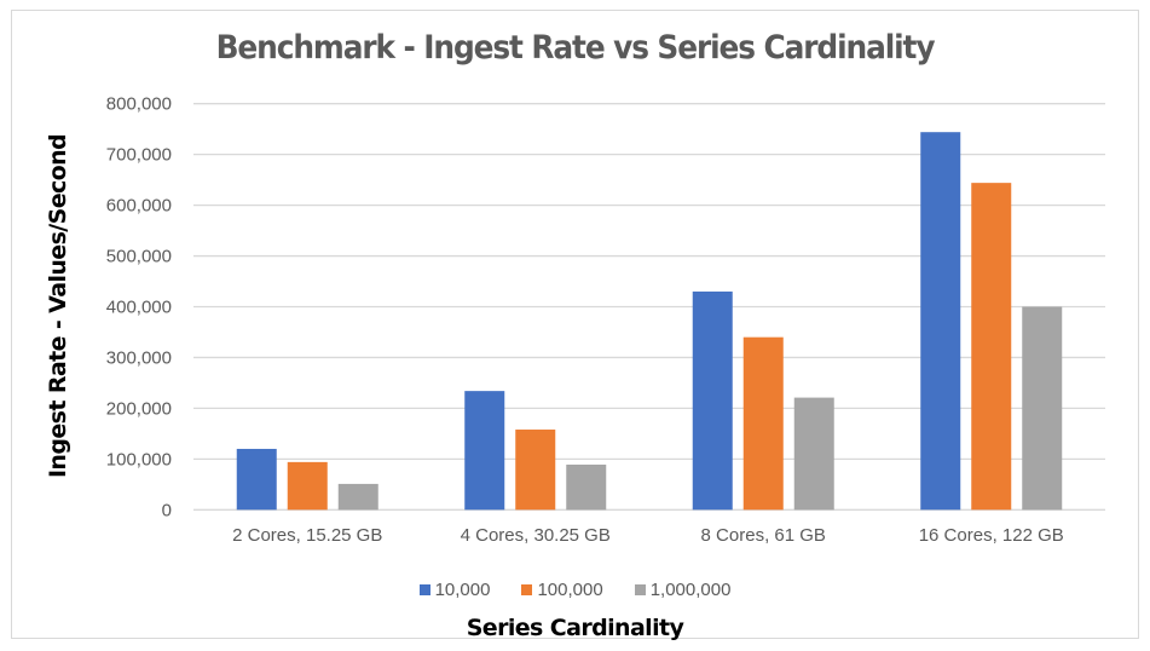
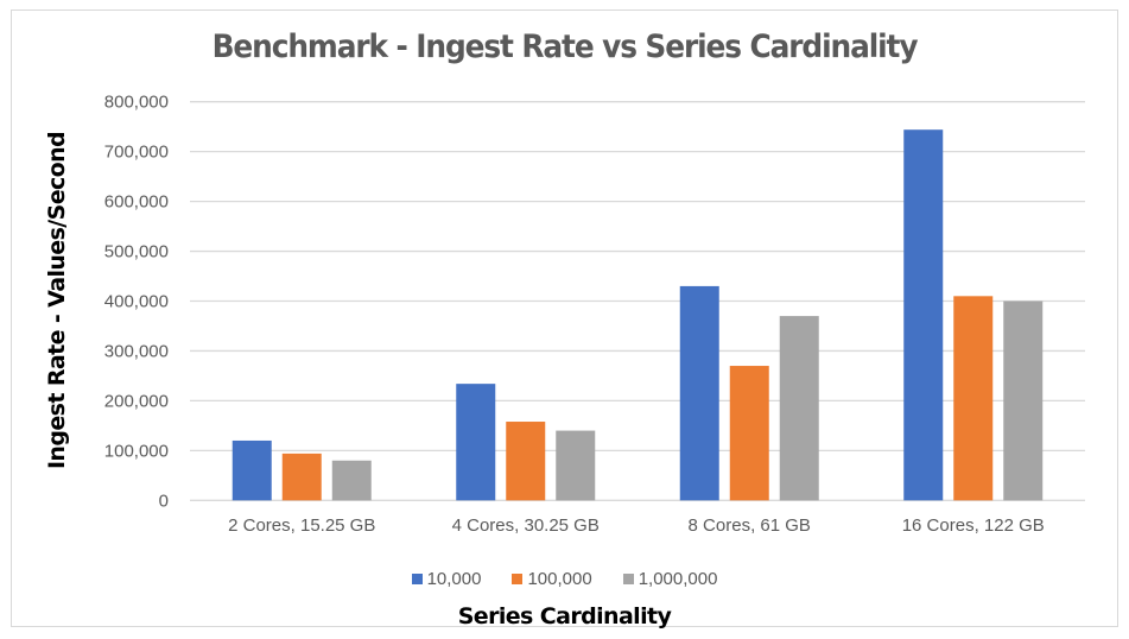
1,000,000/2 Cores, 15.25 GB: 50000 -> 80000
1,000,000/4 Cores, 30.25 GB: 90000 -> 140000
100,000/8 Cores, 61 GB: 340000 -> 270000
1,000,000/8 Cores, 61 GB: 220000 -> 370000
100,000/16 Cores, 122 GB: 640000 -> 410000
